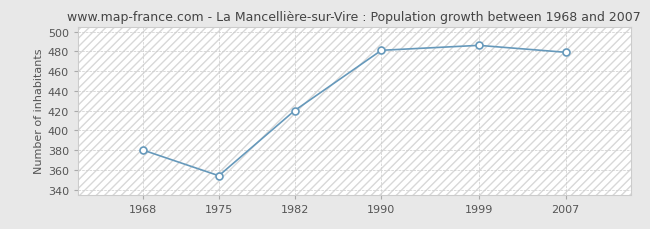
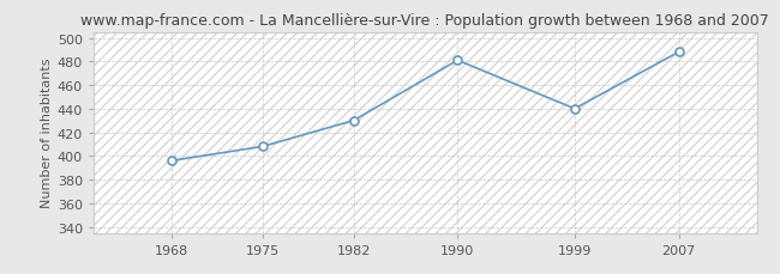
1968: 380 -> 396
1975: 354 -> 408
1982: 420 -> 430
1999: 486 -> 440
2007: 479 -> 488
